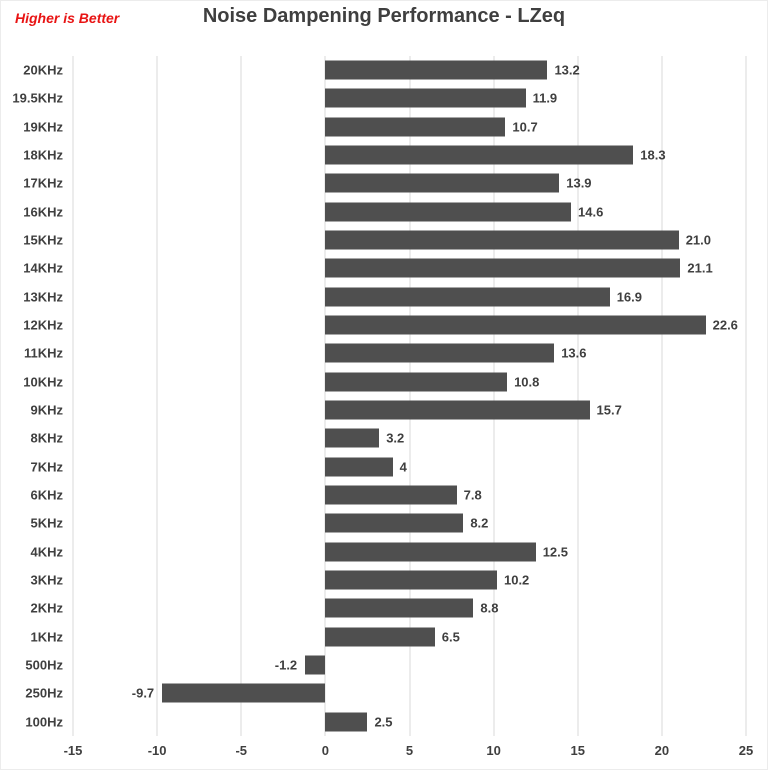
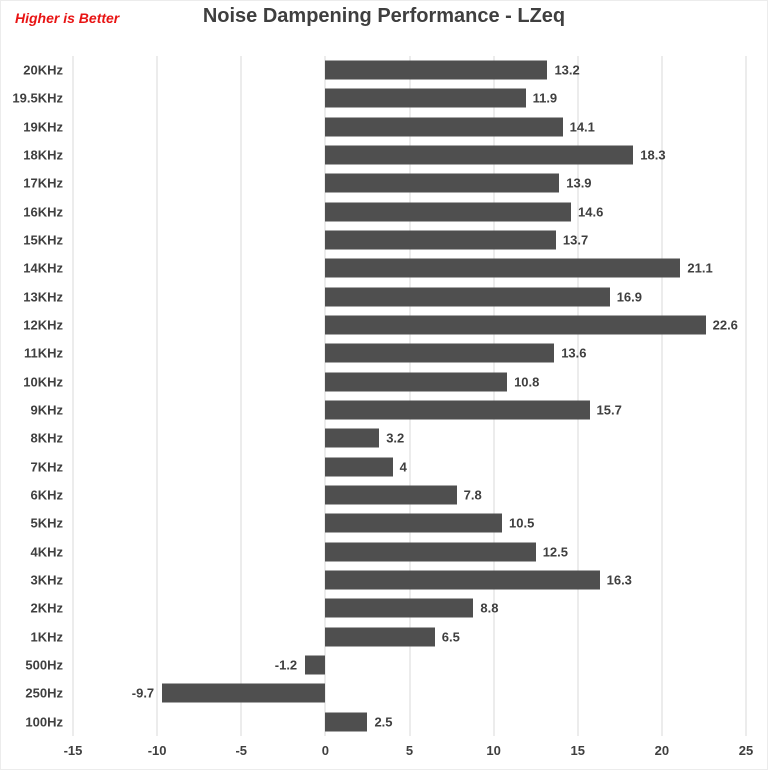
19KHz: 10.7 -> 14.1
15KHz: 21.0 -> 13.7
5KHz: 8.2 -> 10.5
3KHz: 10.2 -> 16.3
